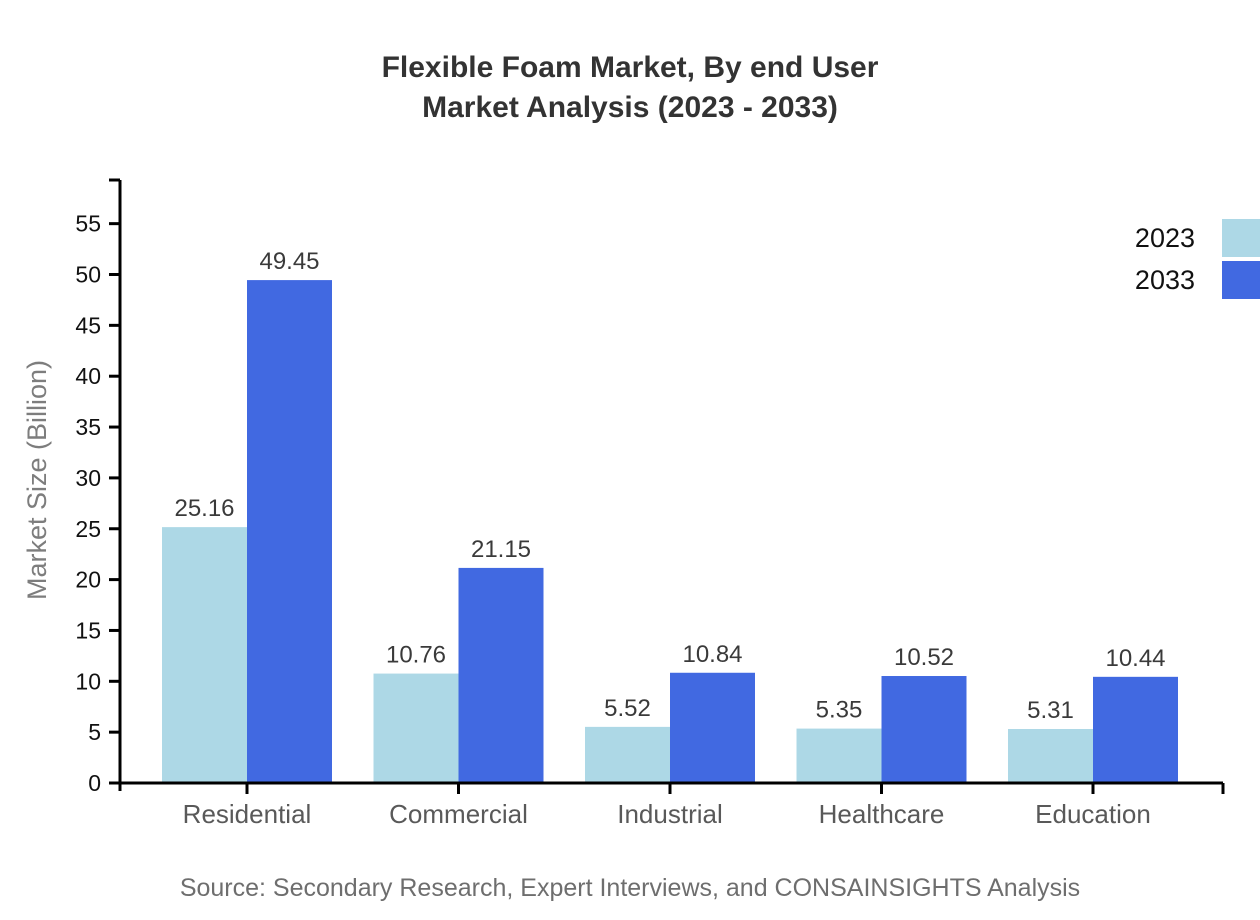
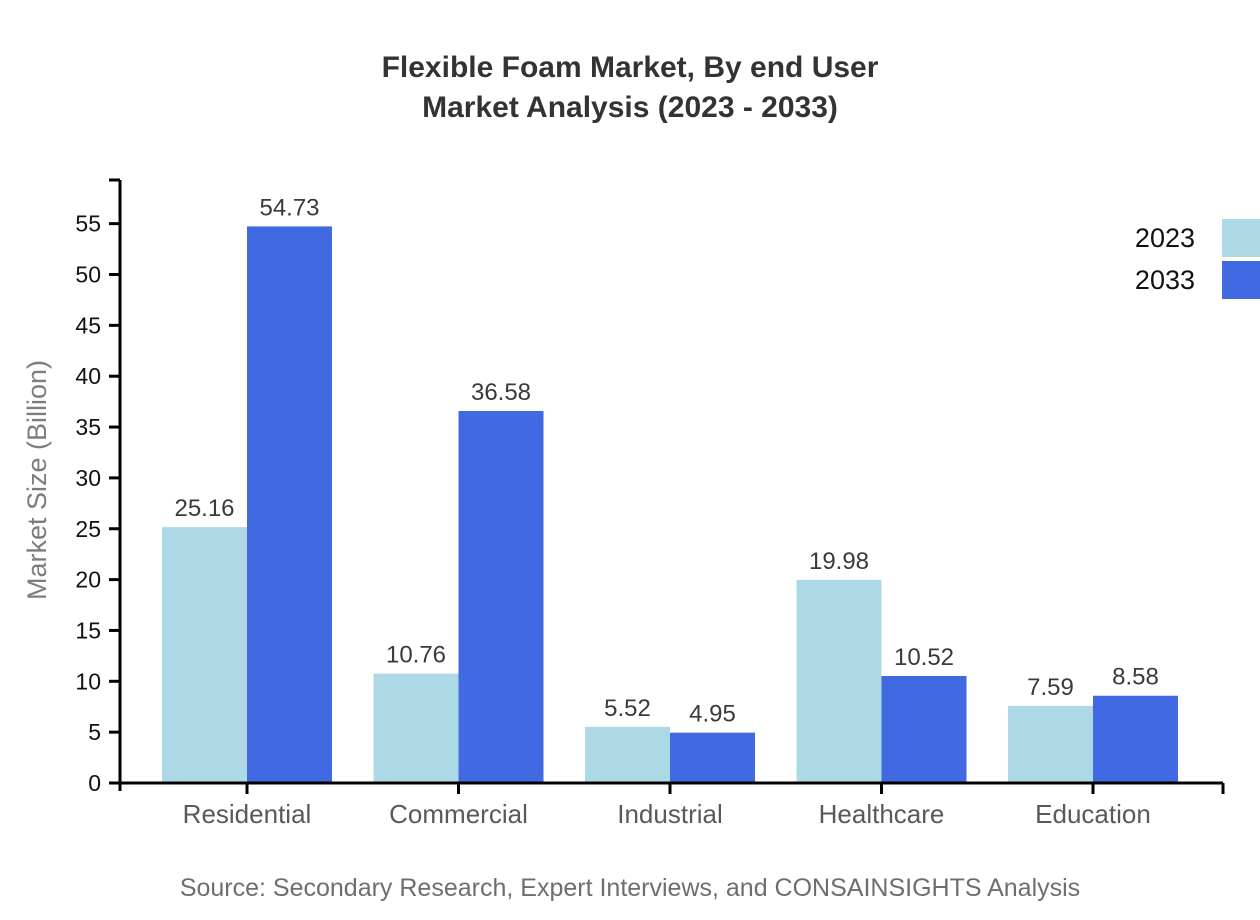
2033/Residential: 49.45 -> 54.73
2033/Commercial: 21.15 -> 36.58
2033/Industrial: 10.84 -> 4.95
2023/Healthcare: 5.35 -> 19.98
2023/Education: 5.31 -> 7.59
2033/Education: 10.44 -> 8.58
